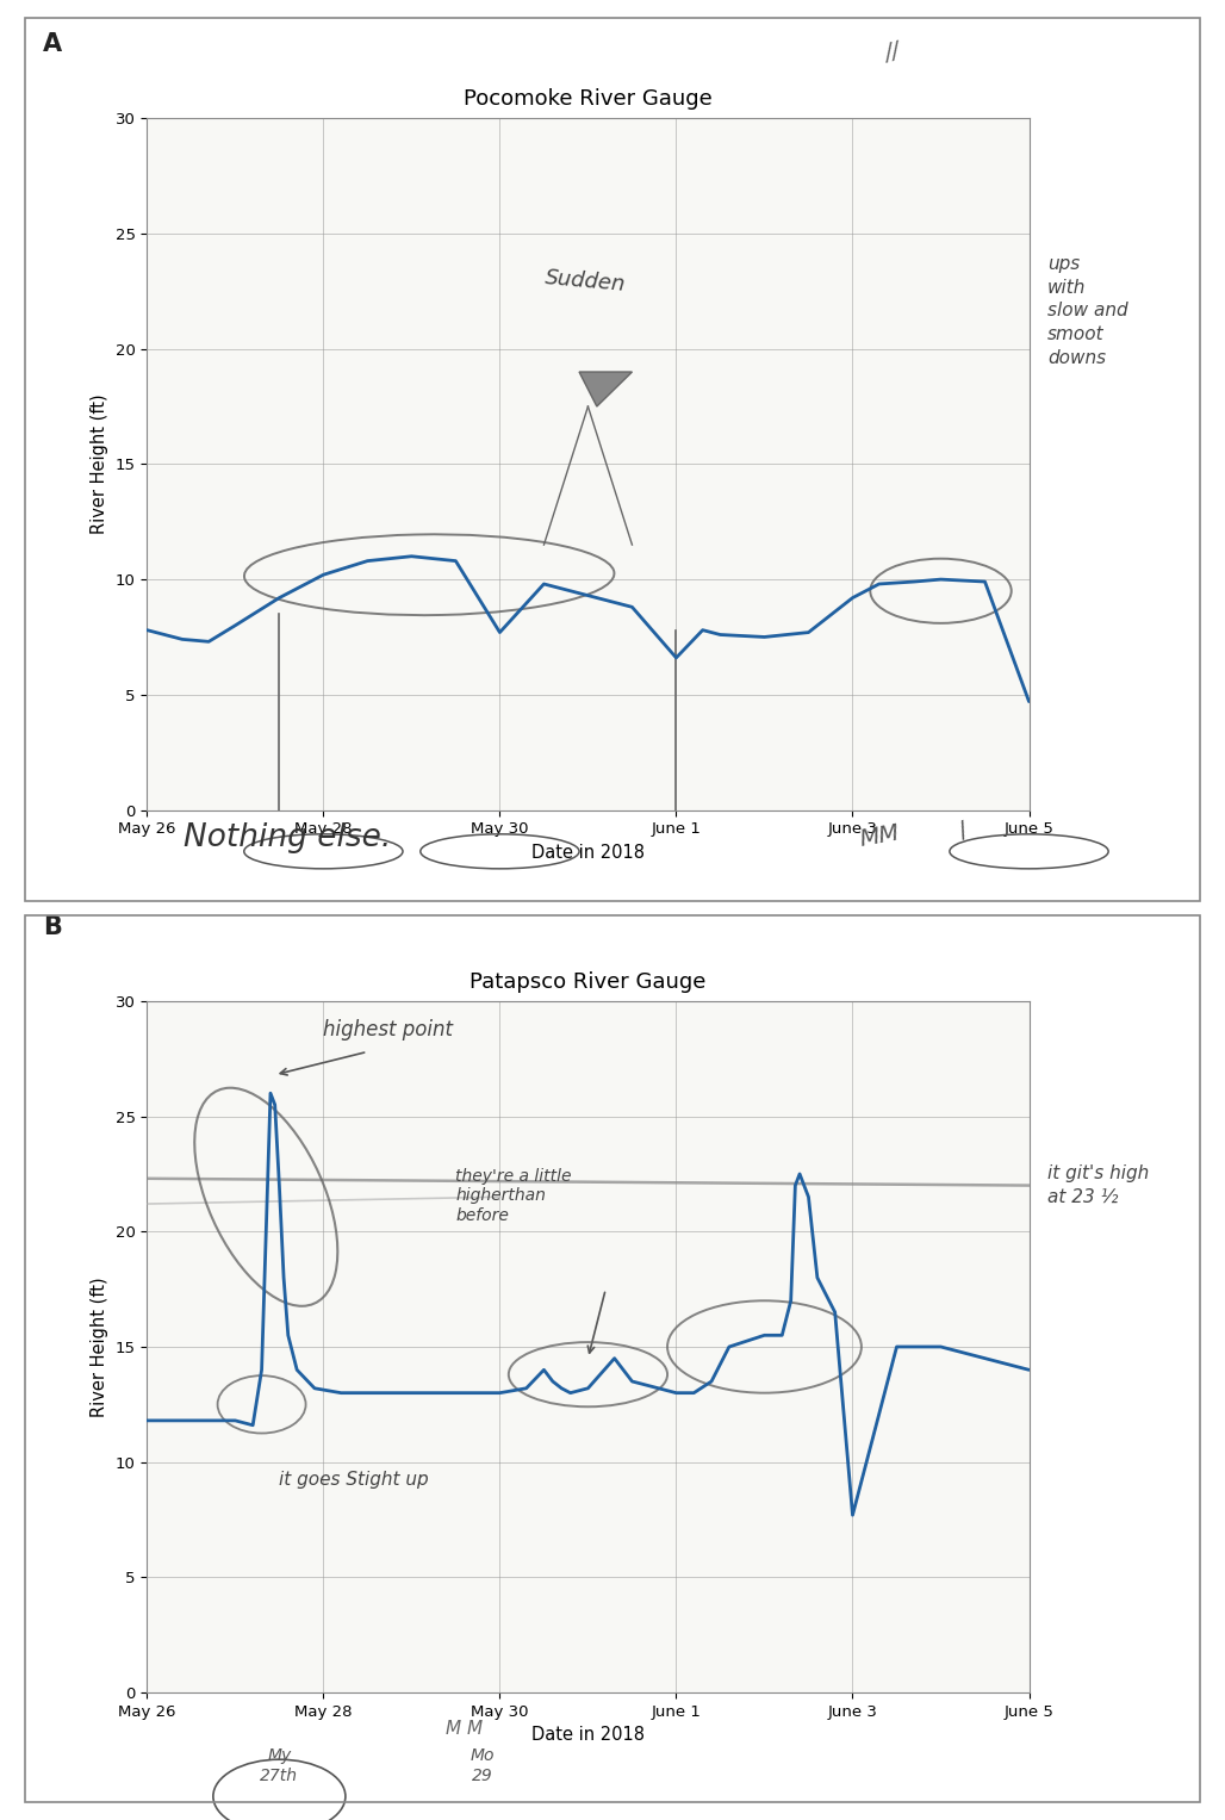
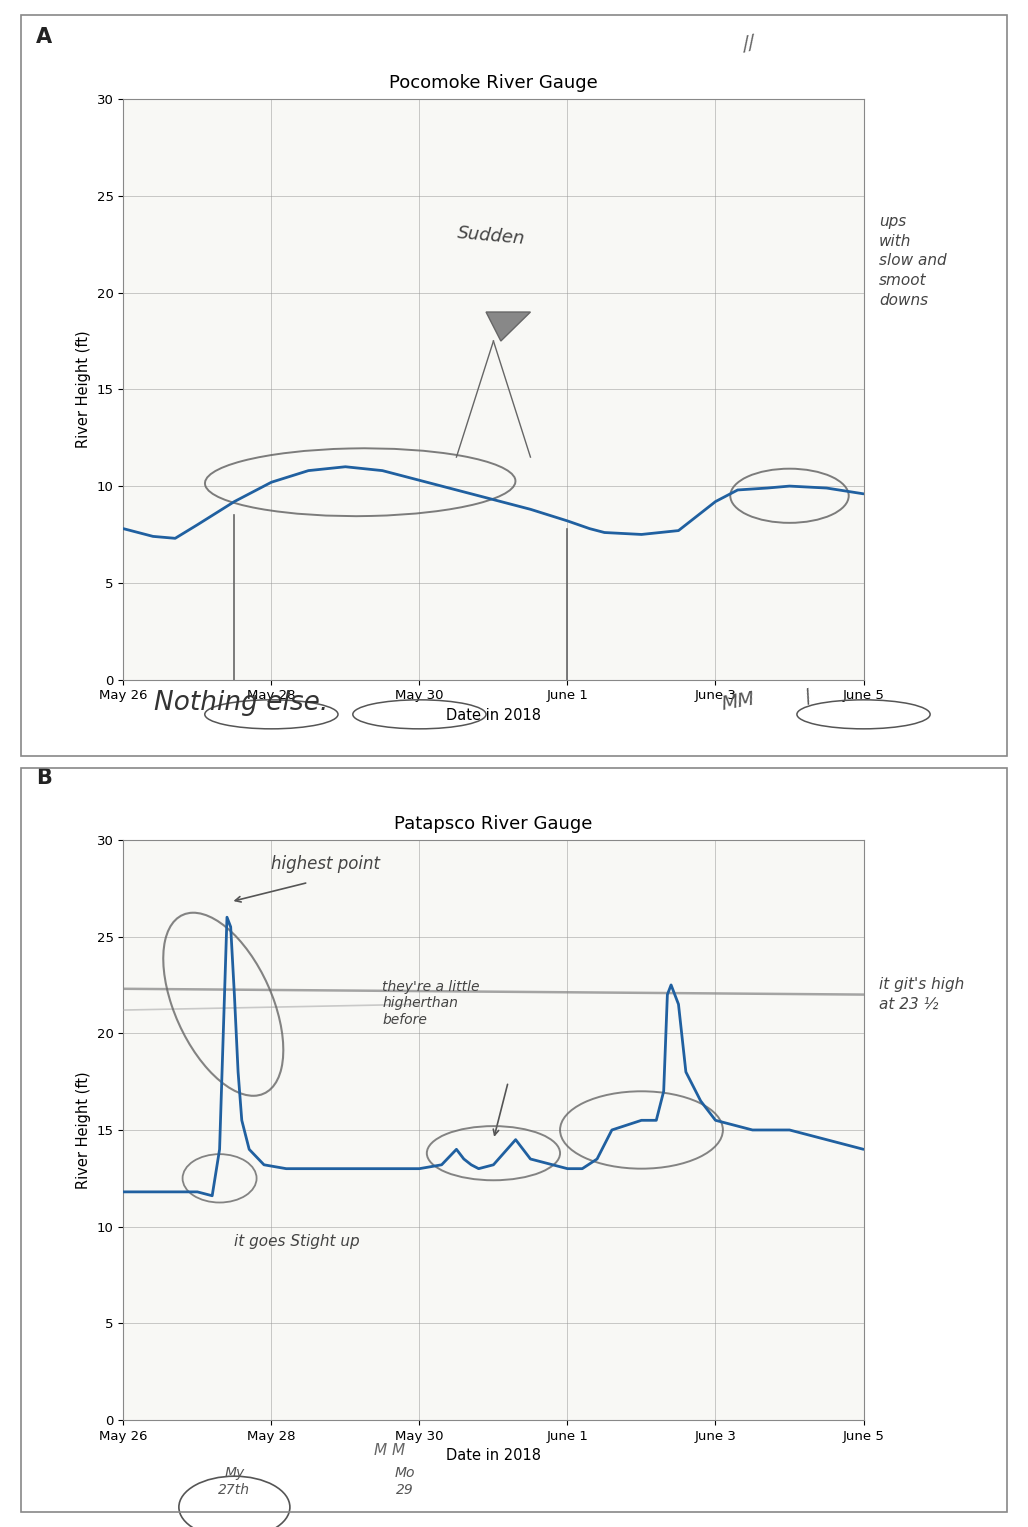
Pocomoke River Gauge/May 30: 7.7 -> 10.3
Pocomoke River Gauge/June 1: 6.6 -> 8.2
Pocomoke River Gauge/June 5: 4.7 -> 9.6
Patapsco River Gauge/June 3: 7.7 -> 15.5
